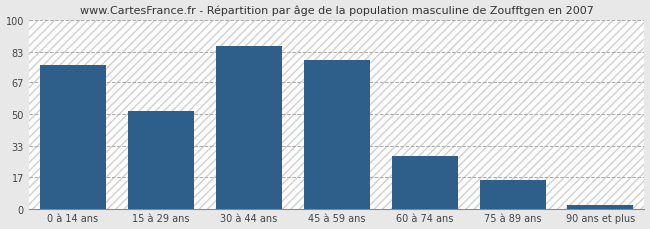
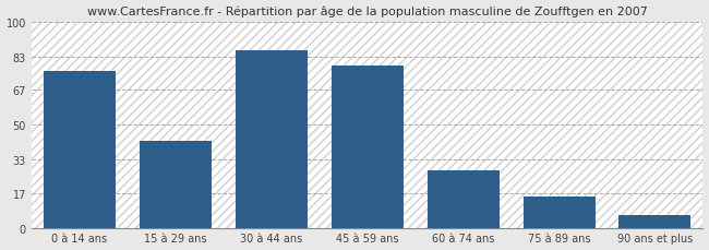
15 à 29 ans: 52 -> 42
90 ans et plus: 2 -> 6
